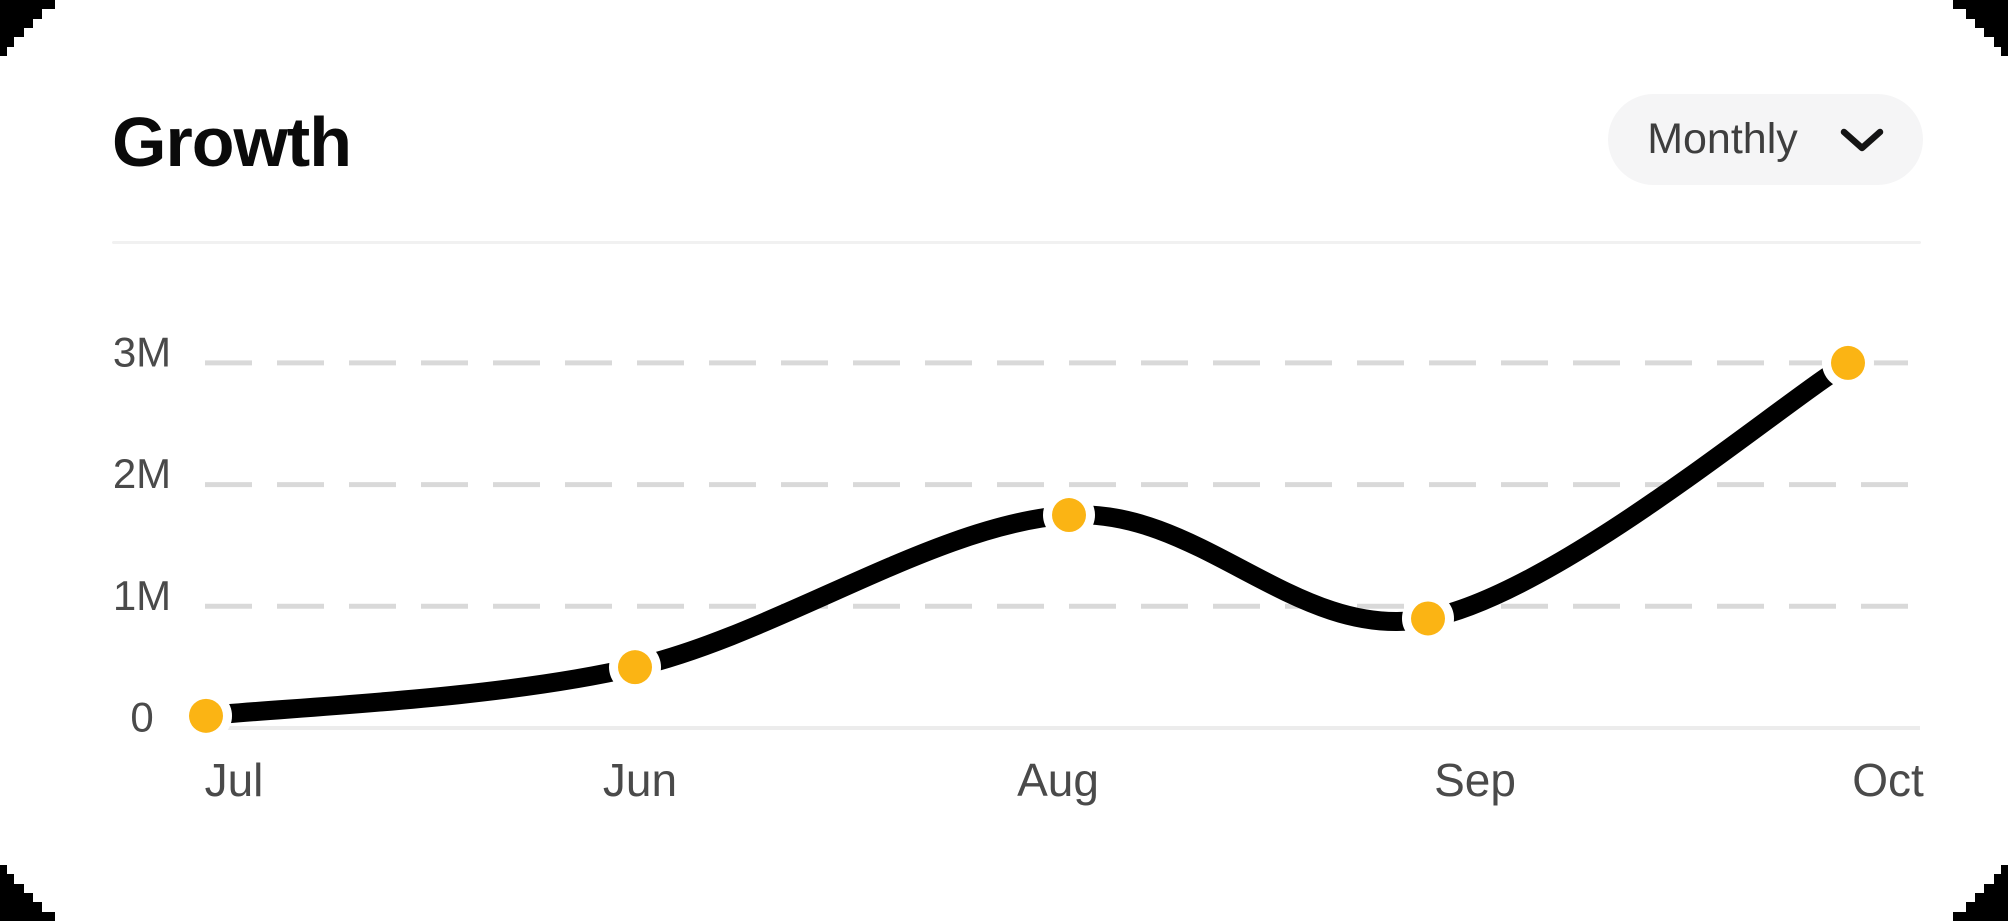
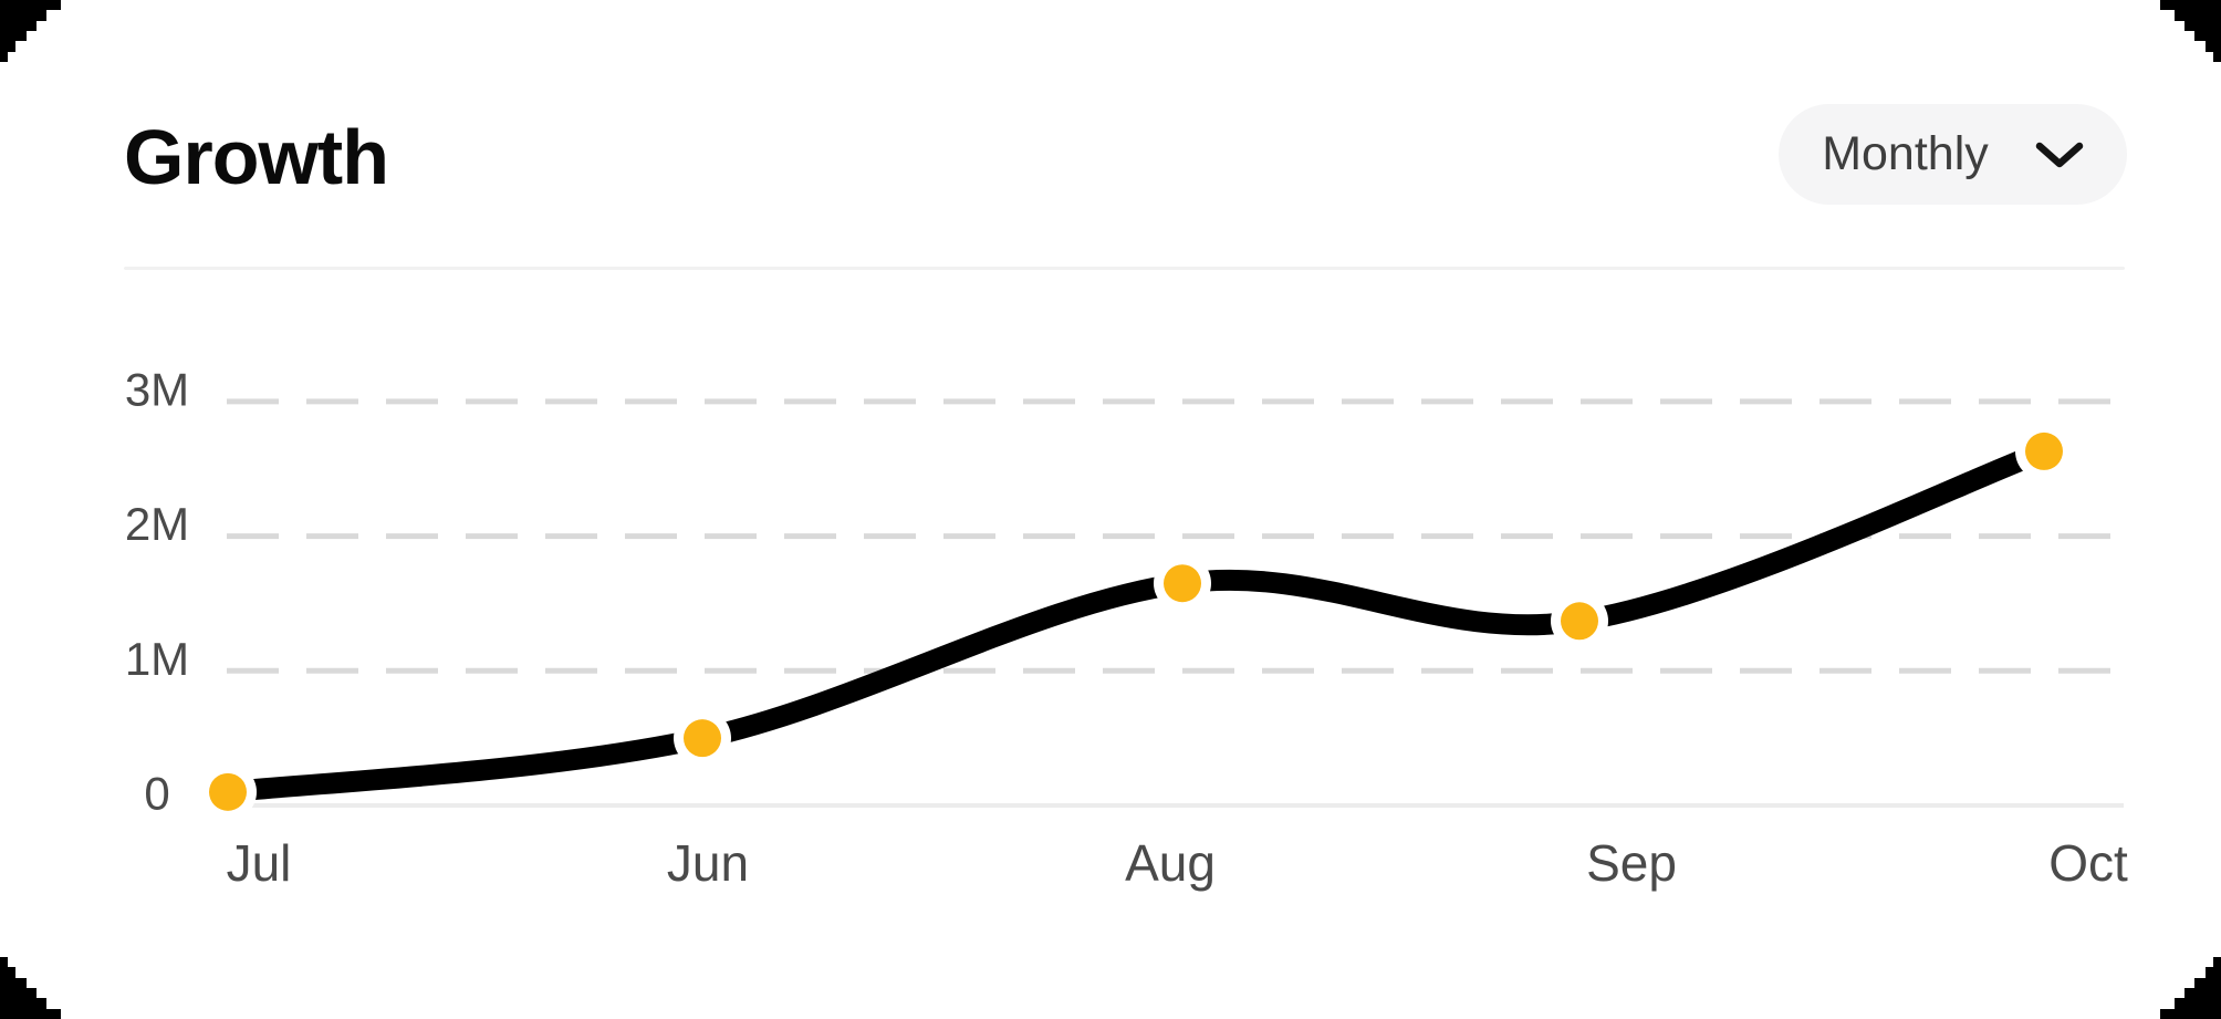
Aug: 1.75M -> 1.65M
Sep: 0.90M -> 1.37M
Oct: 3.00M -> 2.63M
